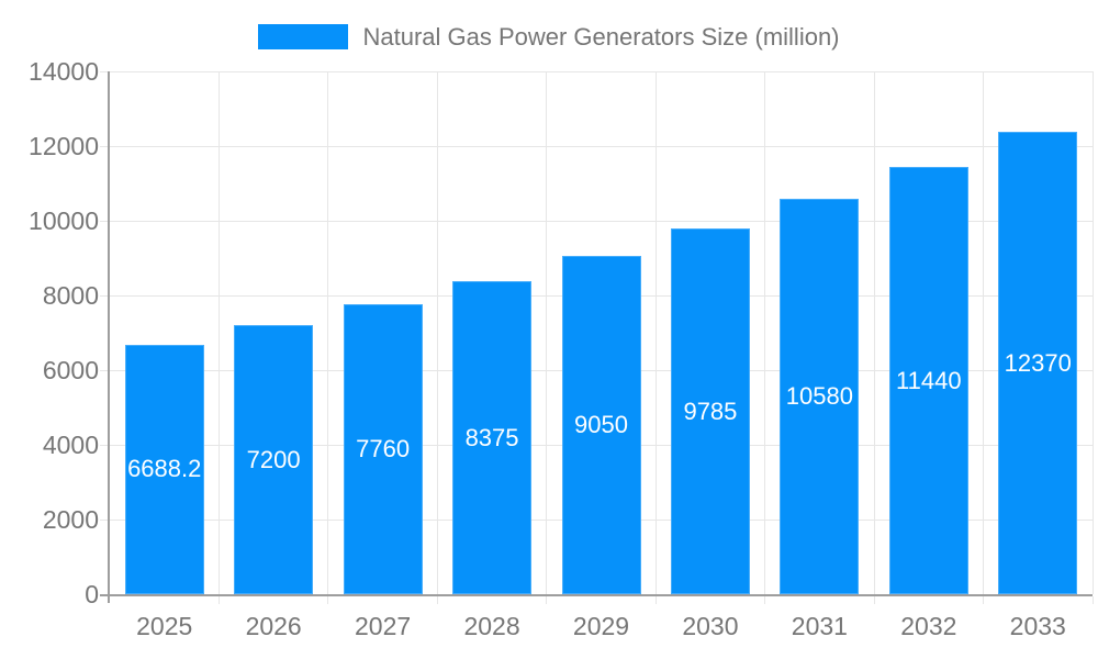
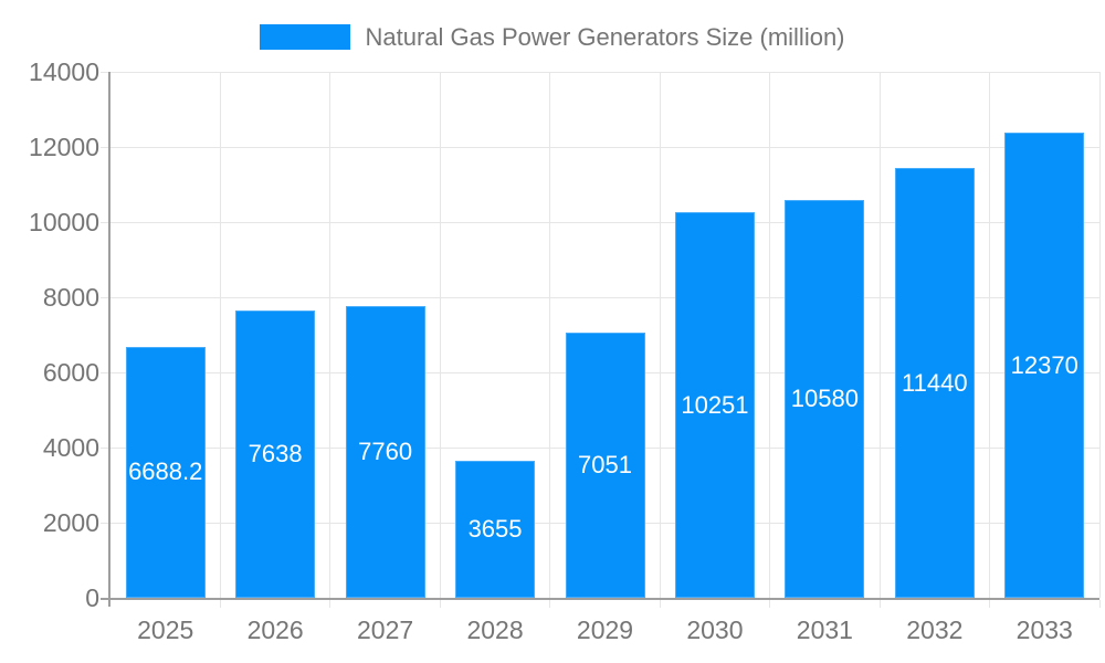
2026: 7200 -> 7638
2028: 8375 -> 3655
2029: 9050 -> 7051
2030: 9785 -> 10251
